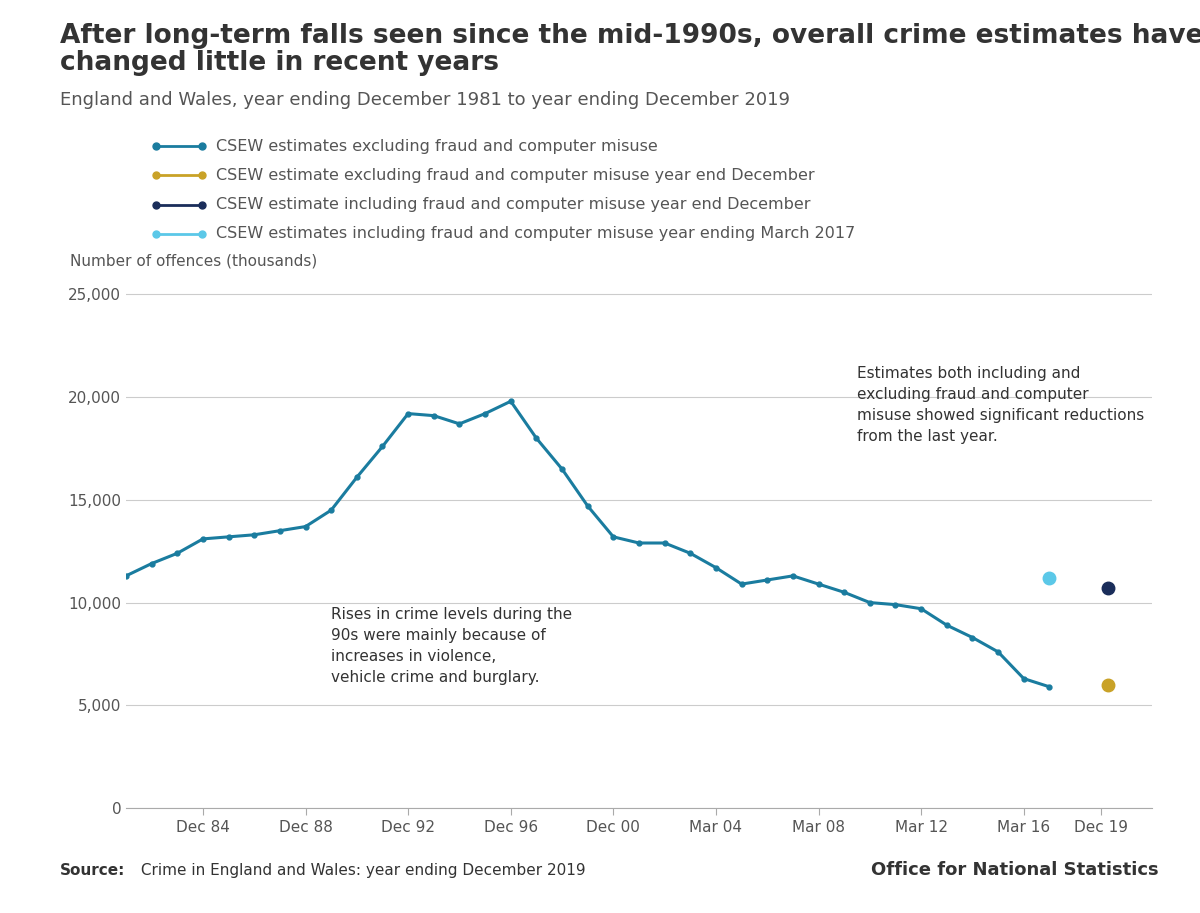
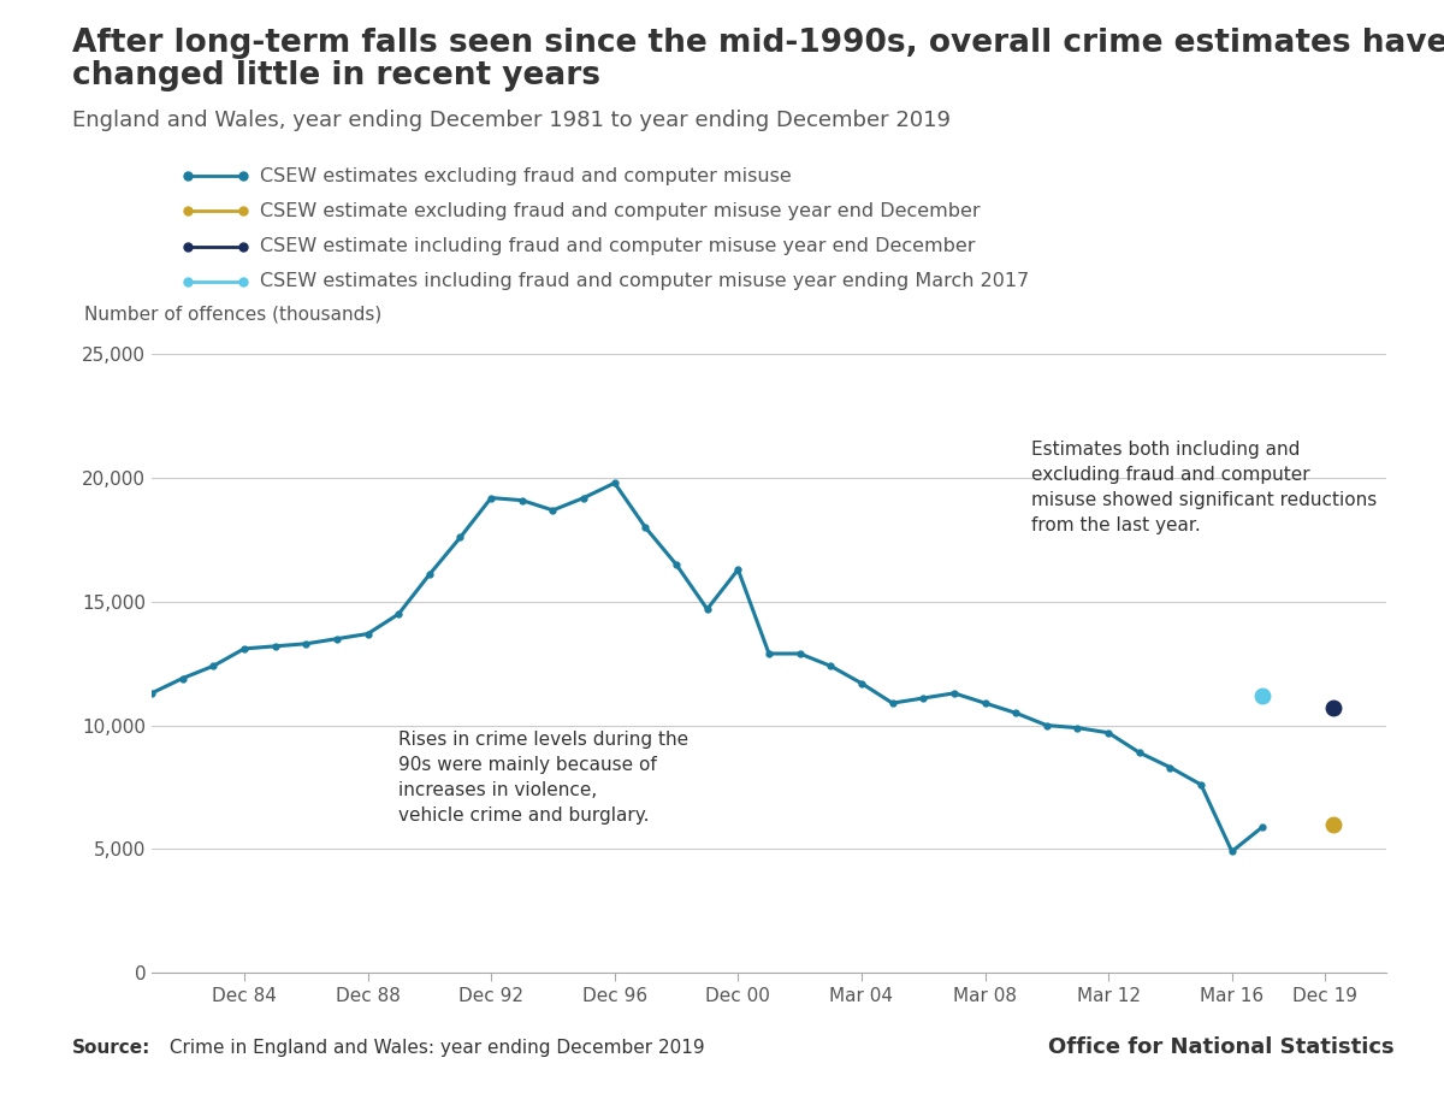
Dec 00: 13,200 -> 16,300
Mar 16: 6,300 -> 4,900
